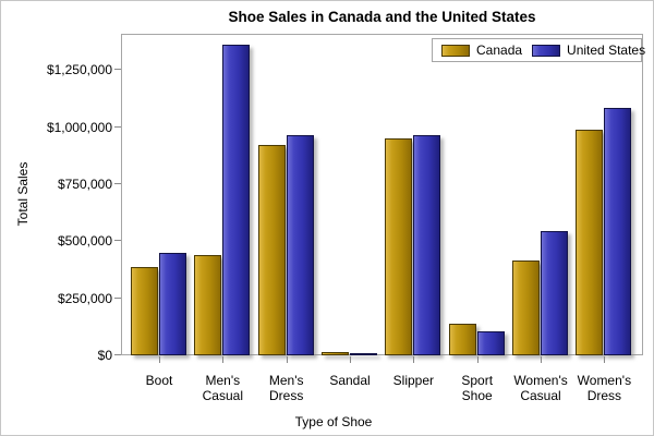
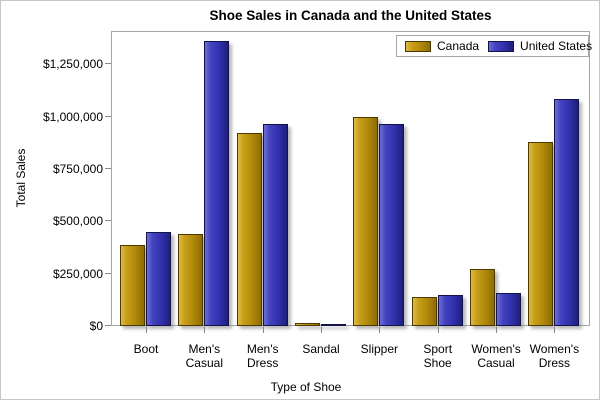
Canada/Slipper: $950000 -> $1000000
United States/Sport Shoe: $100000 -> $150000
Canada/Women's Casual: $420000 -> $270000
United States/Women's Casual: $540000 -> $160000
Canada/Women's Dress: $990000 -> $880000
